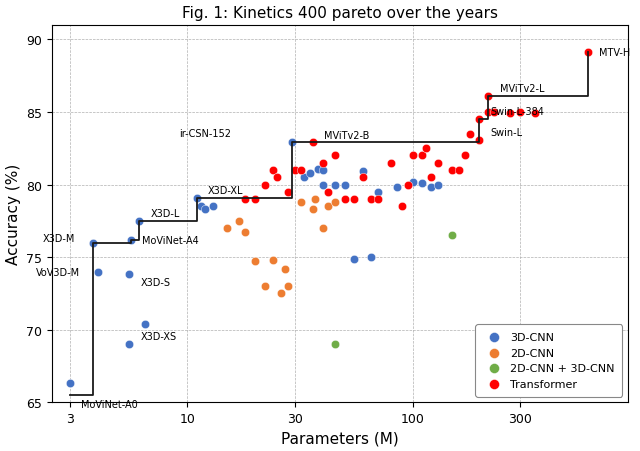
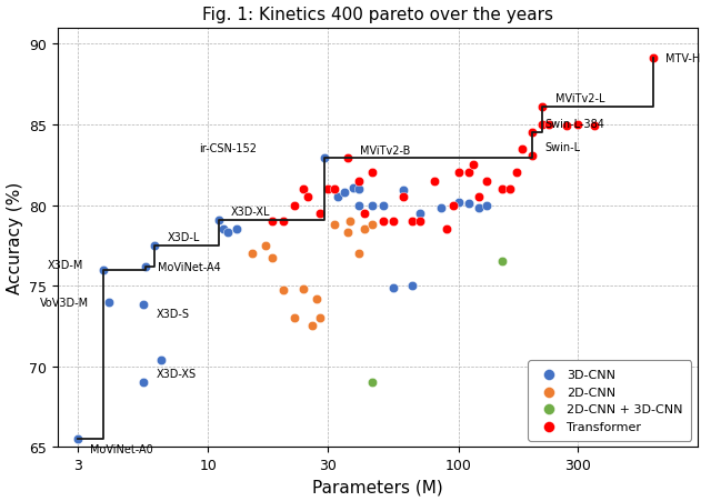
3D-CNN/3: 66.3 -> 65.5
